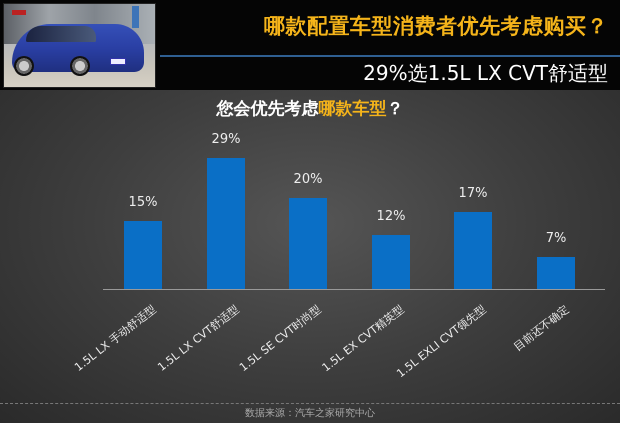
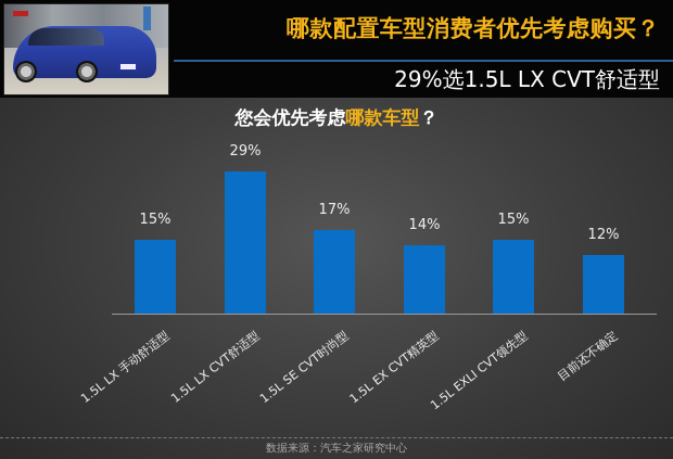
1.5L SE CVT时尚型: 20% -> 17%
1.5L EX CVT精英型: 12% -> 14%
1.5L EXLI CVT领先型: 17% -> 15%
目前还不确定: 7% -> 12%
